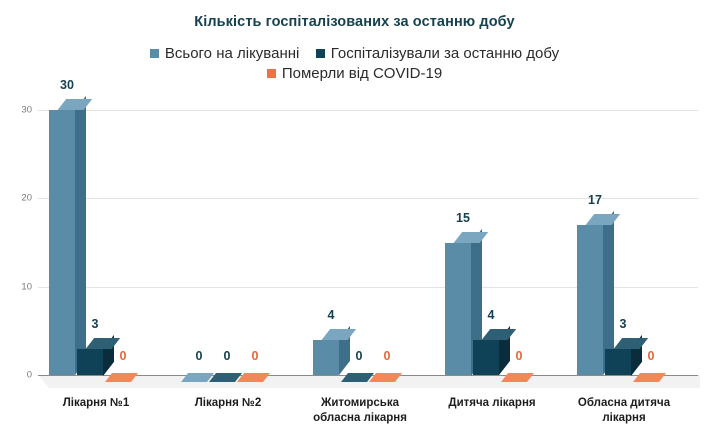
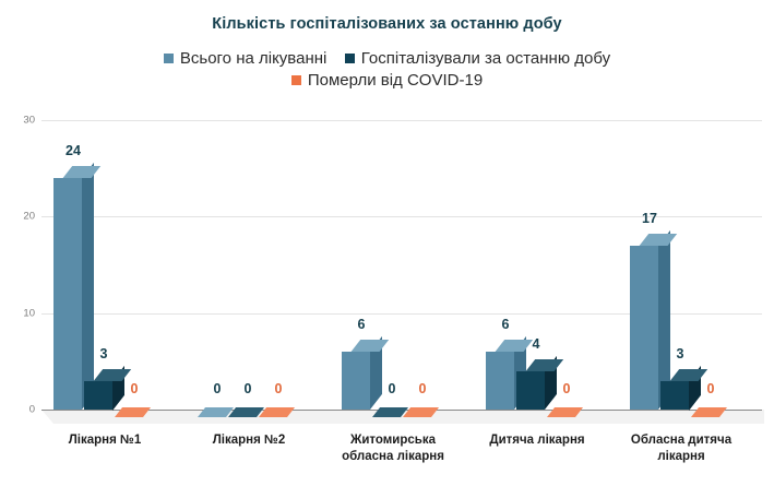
Всього на лікуванні/Лікарня №1: 30 -> 24
Всього на лікуванні/Житомирська обласна лікарня: 4 -> 6
Всього на лікуванні/Дитяча лікарня: 15 -> 6
